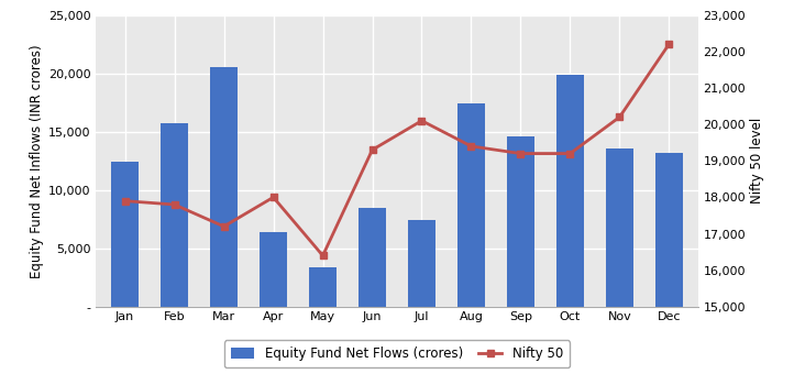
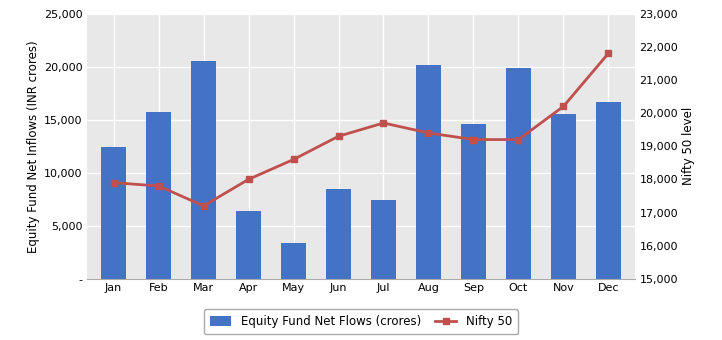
Nifty 50/May: 16,400 -> 18,600
Nifty 50/Jul: 20,100 -> 19,700
Equity Fund Net Flows (crores)/Aug: 17,400 -> 20,200
Equity Fund Net Flows (crores)/Nov: 13,600 -> 15,500
Equity Fund Net Flows (crores)/Dec: 13,200 -> 16,700
Nifty 50/Dec: 22,200 -> 21,800
